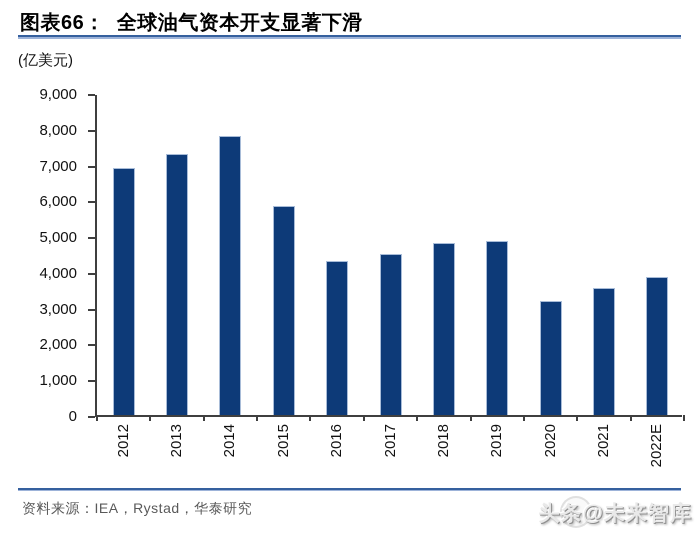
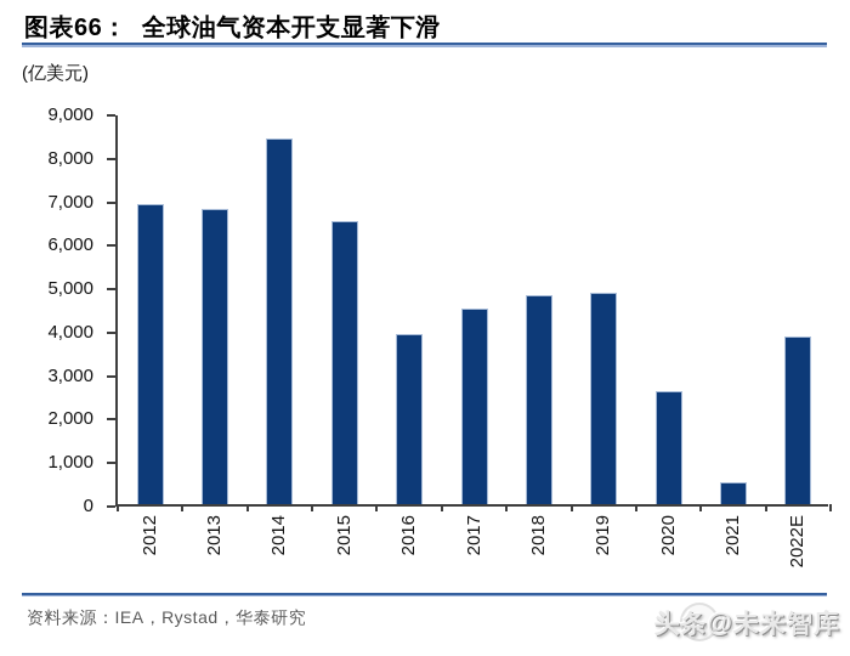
2013: 7300 -> 6800
2014: 7800 -> 8400
2015: 5800 -> 6500
2016: 4300 -> 3900
2020: 3200 -> 2600
2021: 3600 -> 500
